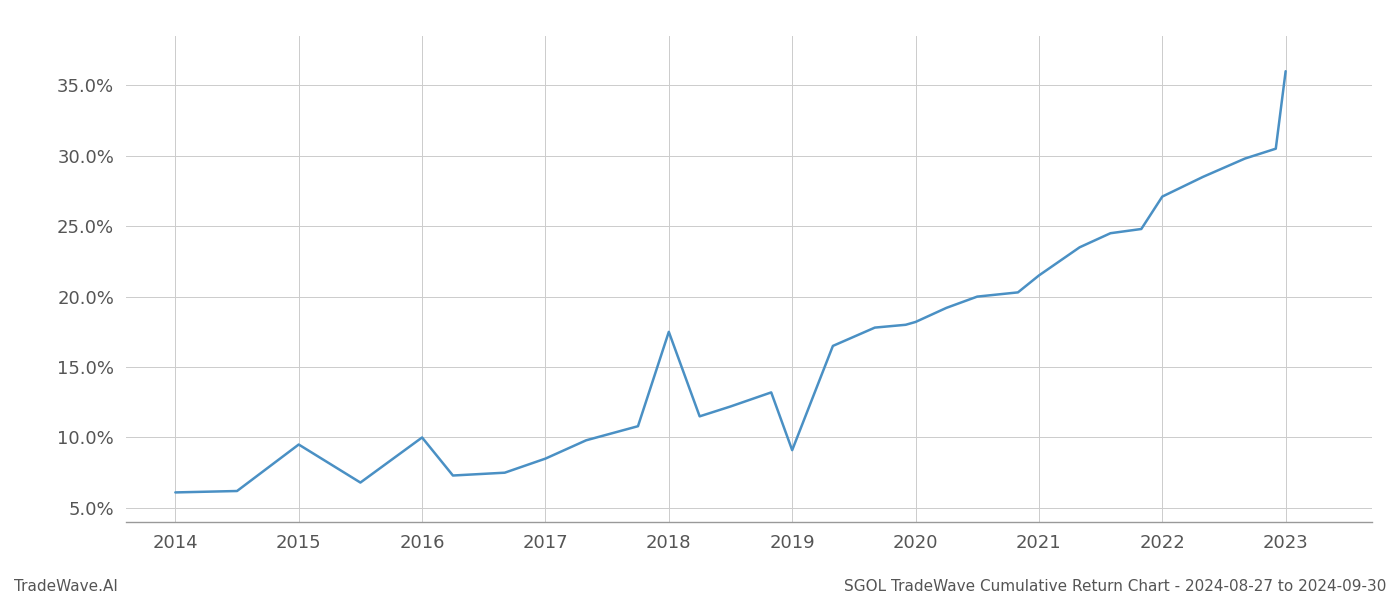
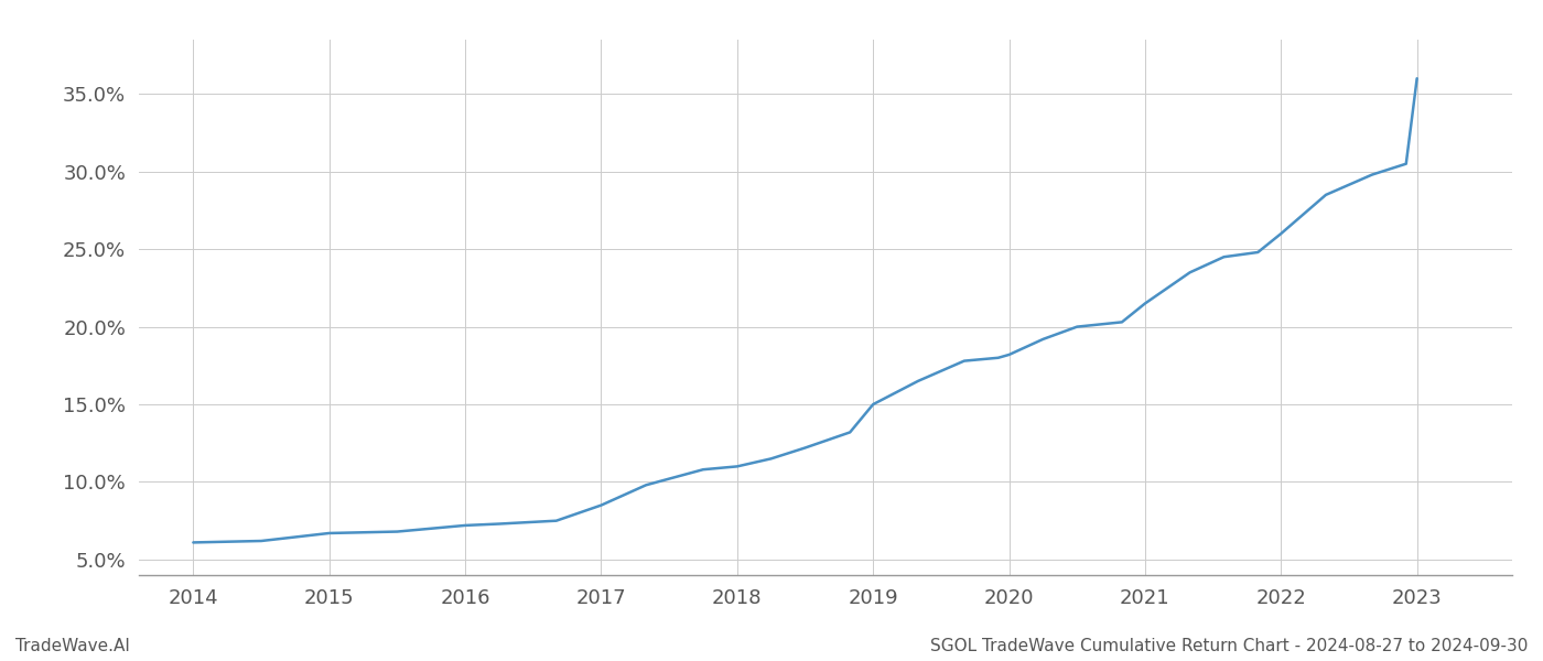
2015: 9.5% -> 6.7%
2016: 10.0% -> 7.2%
2018: 17.5% -> 11.0%
2019: 9.1% -> 15.0%
2022: 27.1% -> 26.0%
